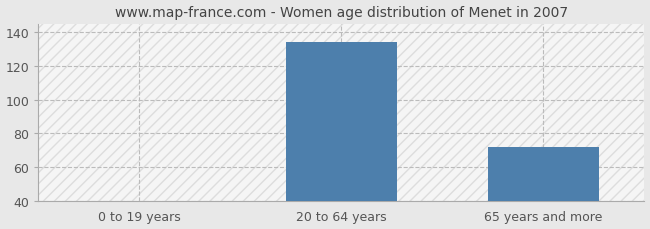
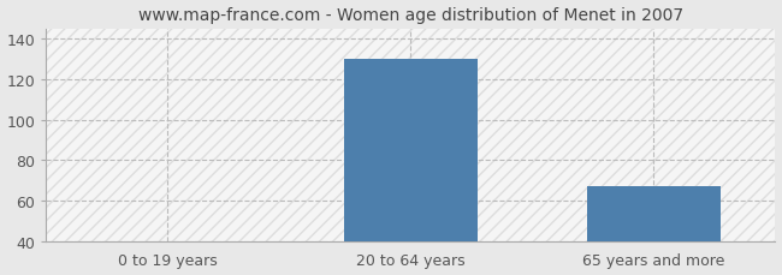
20 to 64 years: 134 -> 130
65 years and more: 72 -> 67
